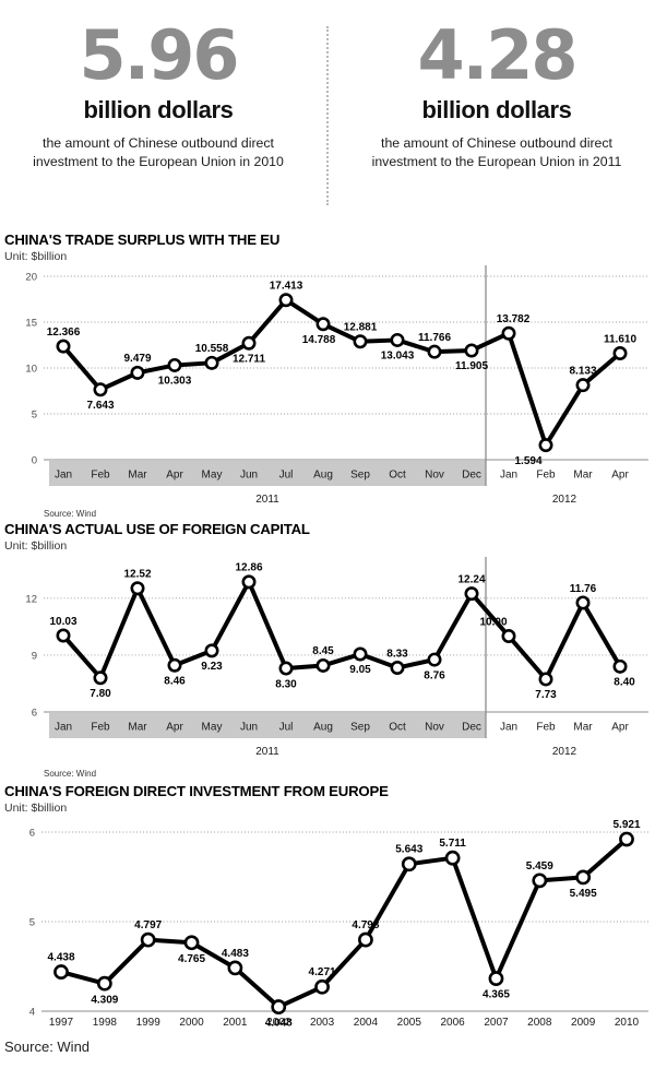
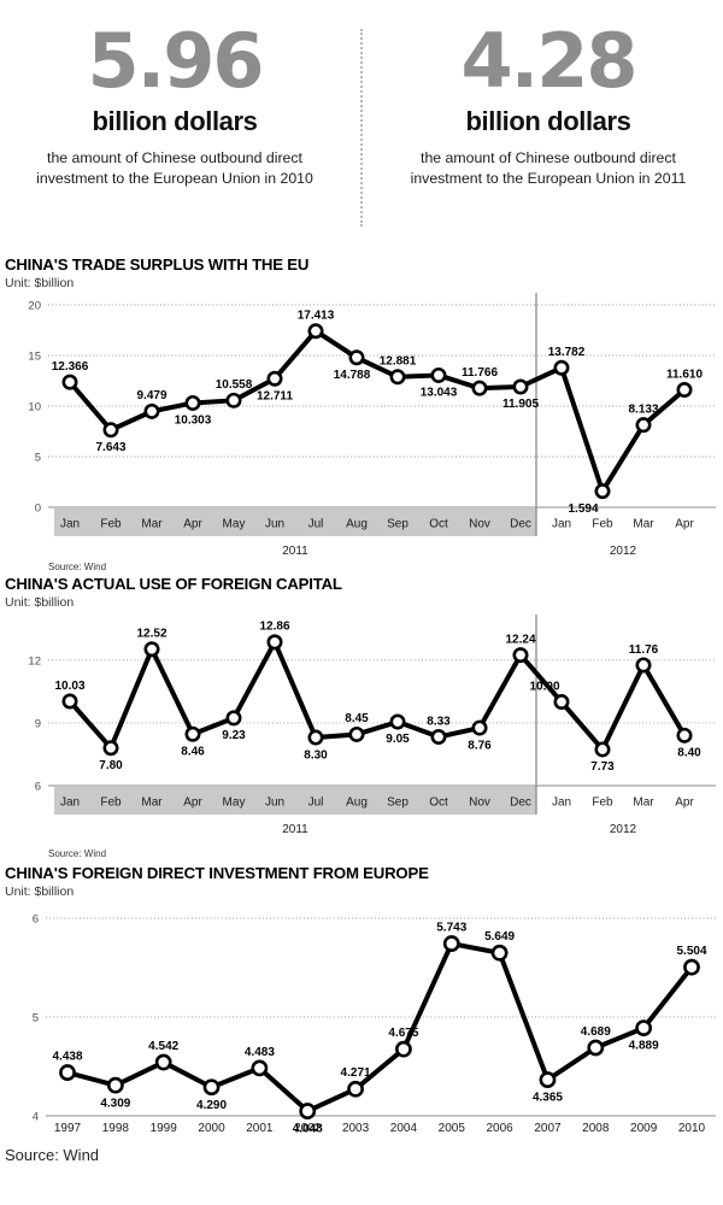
CHINA'S FOREIGN DIRECT INVESTMENT FROM EUROPE/1999: 4.797 -> 4.542
CHINA'S FOREIGN DIRECT INVESTMENT FROM EUROPE/2000: 4.765 -> 4.290
CHINA'S FOREIGN DIRECT INVESTMENT FROM EUROPE/2004: 4.798 -> 4.675
CHINA'S FOREIGN DIRECT INVESTMENT FROM EUROPE/2005: 5.643 -> 5.743
CHINA'S FOREIGN DIRECT INVESTMENT FROM EUROPE/2006: 5.711 -> 5.649
CHINA'S FOREIGN DIRECT INVESTMENT FROM EUROPE/2008: 5.459 -> 4.689
CHINA'S FOREIGN DIRECT INVESTMENT FROM EUROPE/2009: 5.495 -> 4.889
CHINA'S FOREIGN DIRECT INVESTMENT FROM EUROPE/2010: 5.921 -> 5.504
